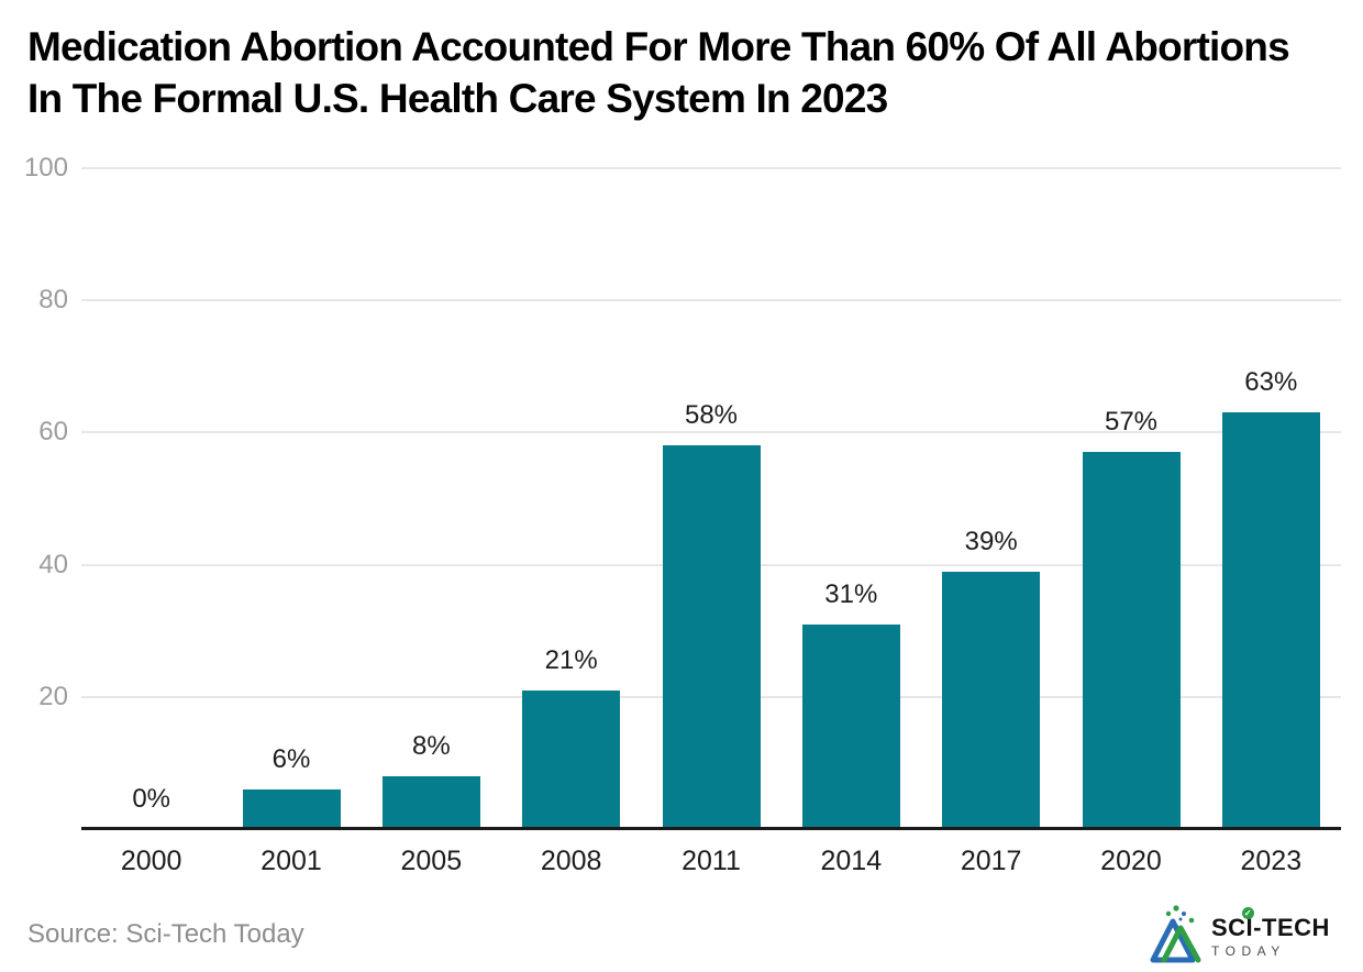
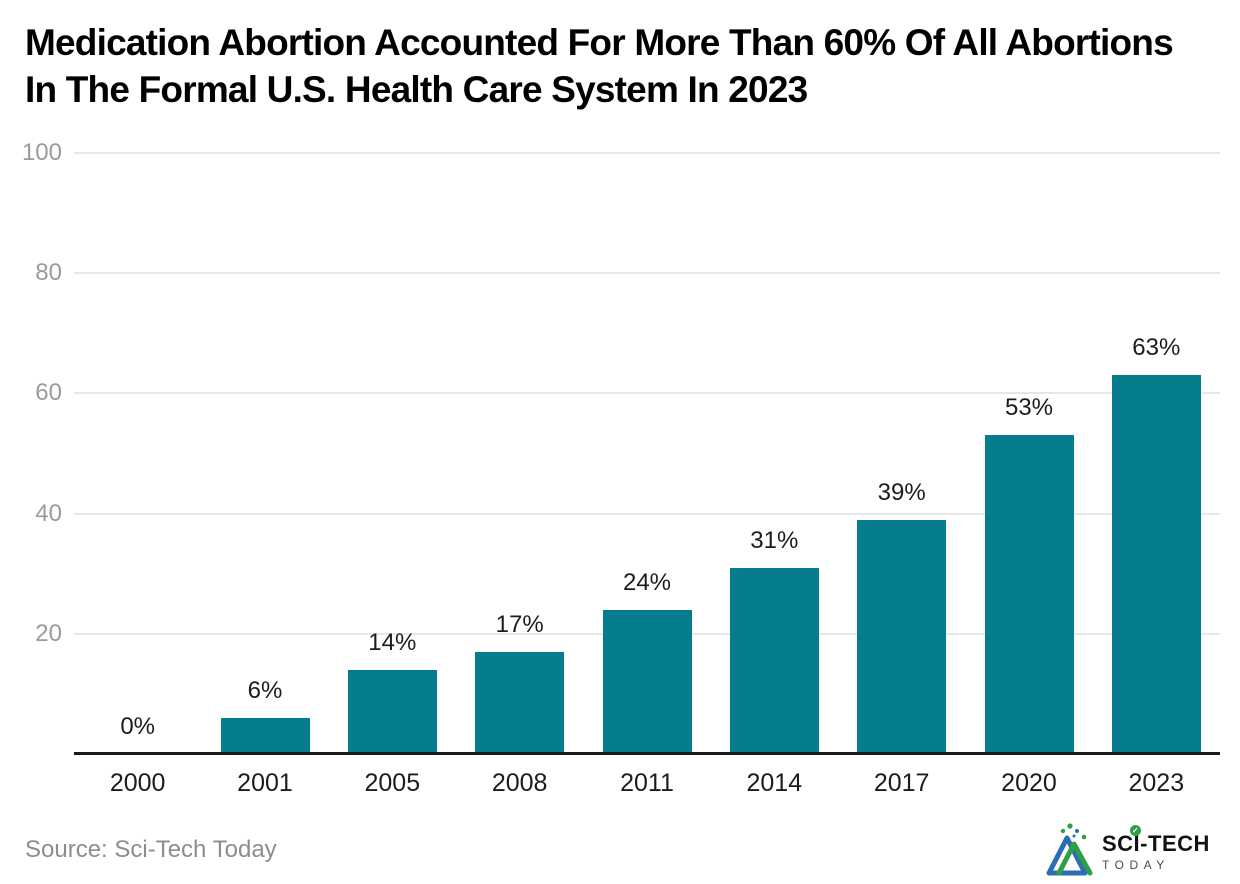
2005: 8% -> 14%
2008: 21% -> 17%
2011: 58% -> 24%
2020: 57% -> 53%
